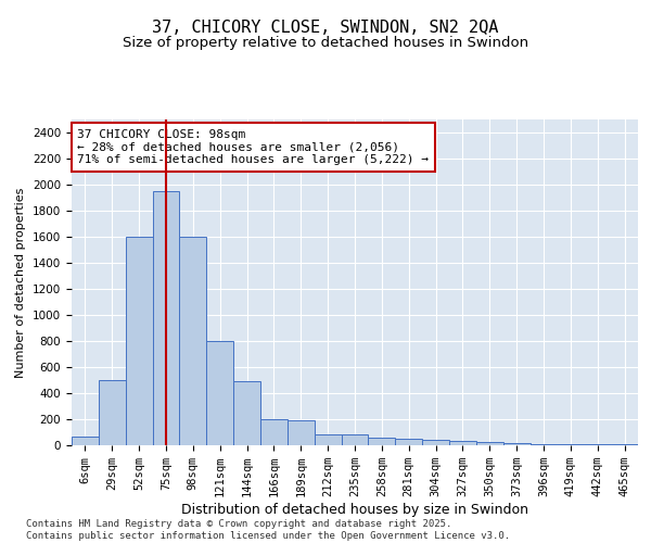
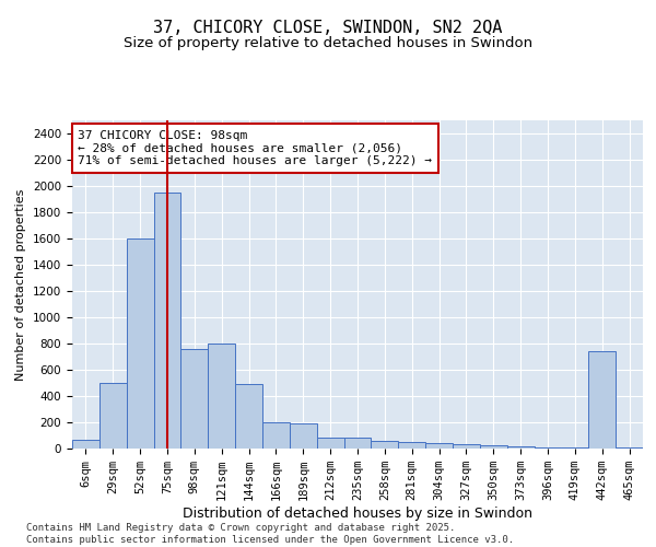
98sqm: 1600 -> 760
442sqm: 0 -> 740
